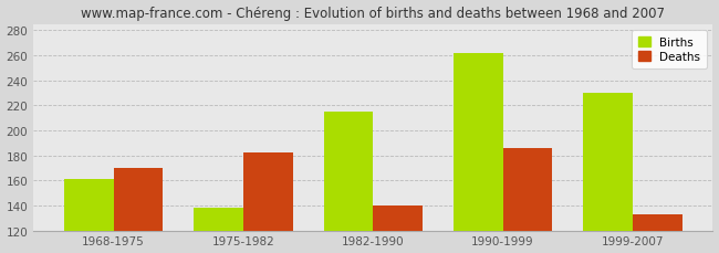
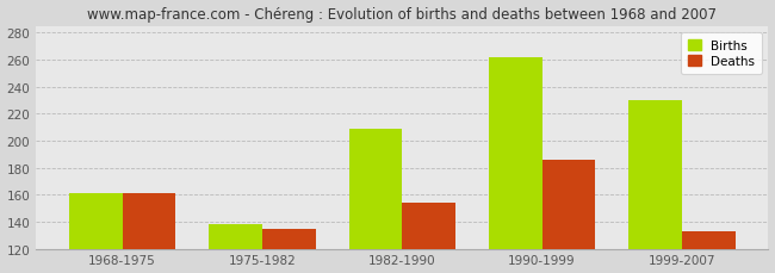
Deaths/1968-1975: 170 -> 161
Deaths/1975-1982: 182 -> 135
Births/1982-1990: 215 -> 209
Deaths/1982-1990: 140 -> 154
